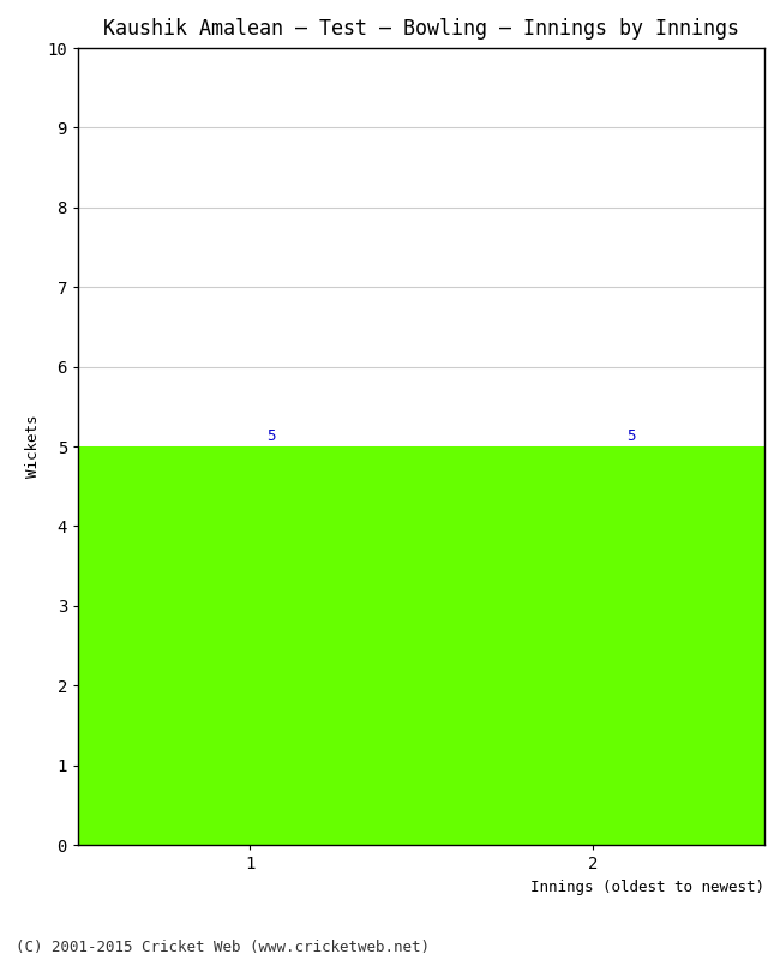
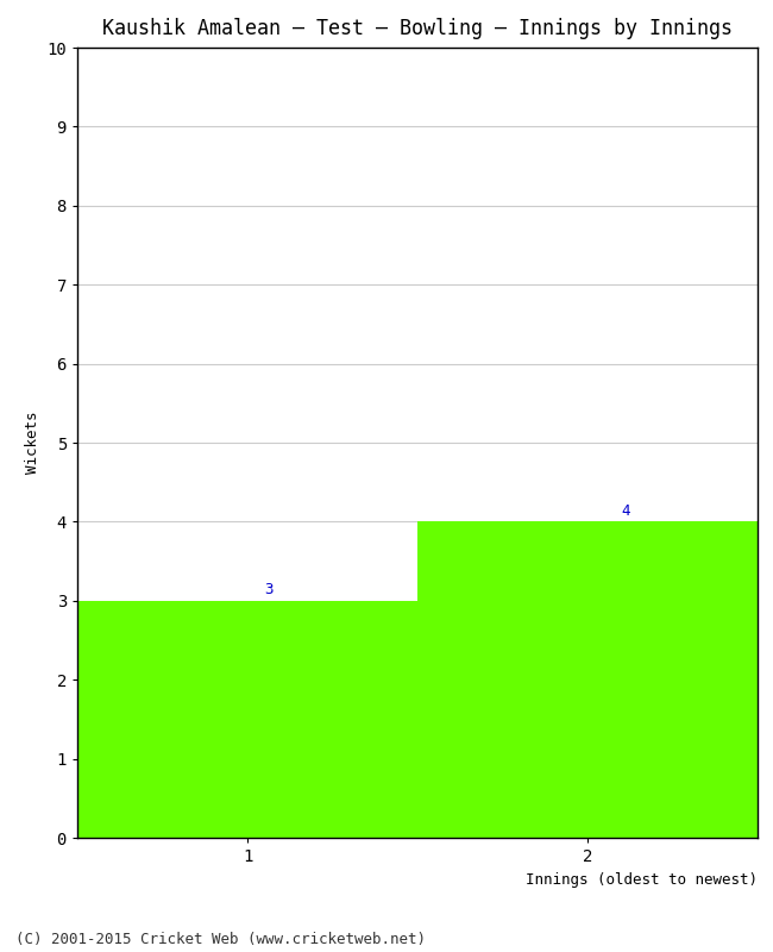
1: 5 -> 3
2: 5 -> 4
